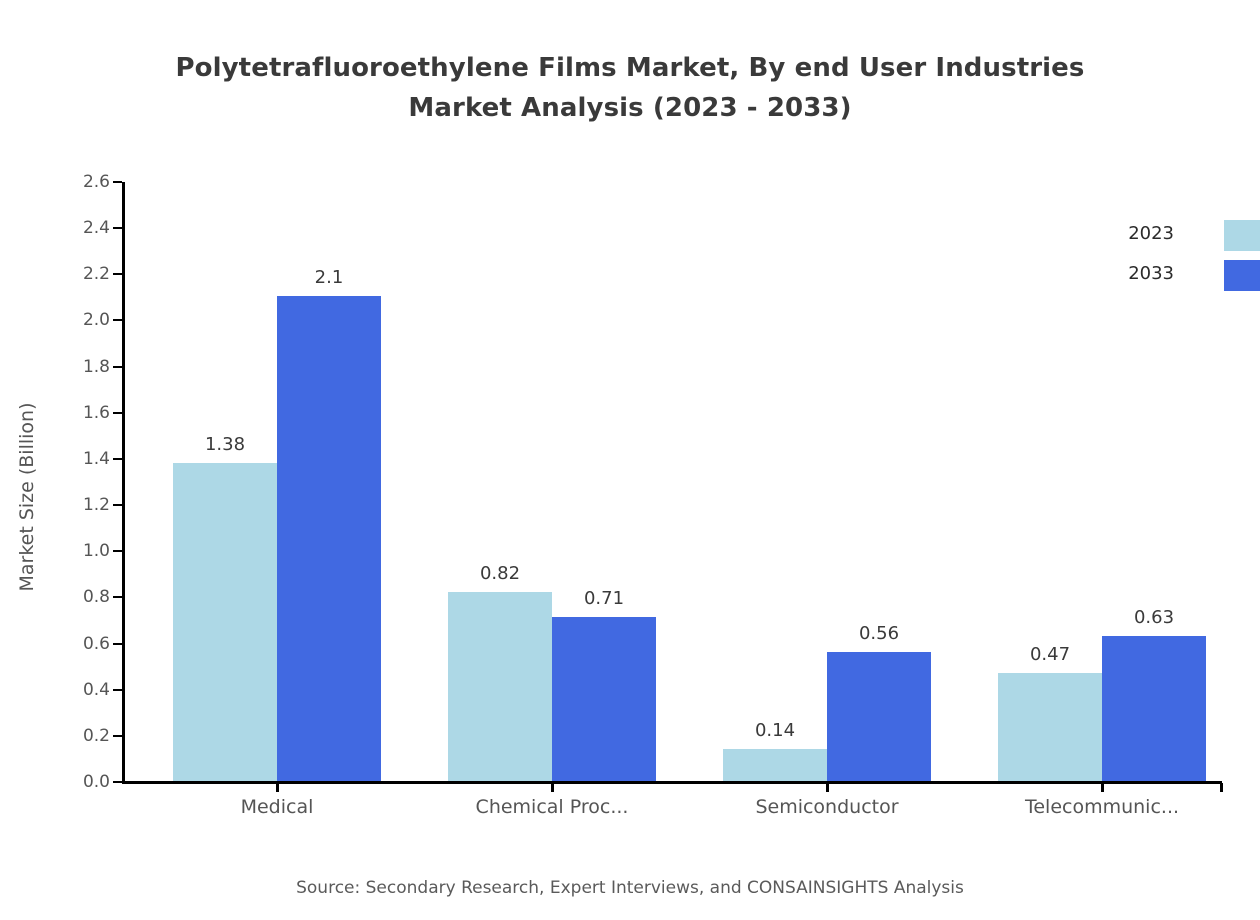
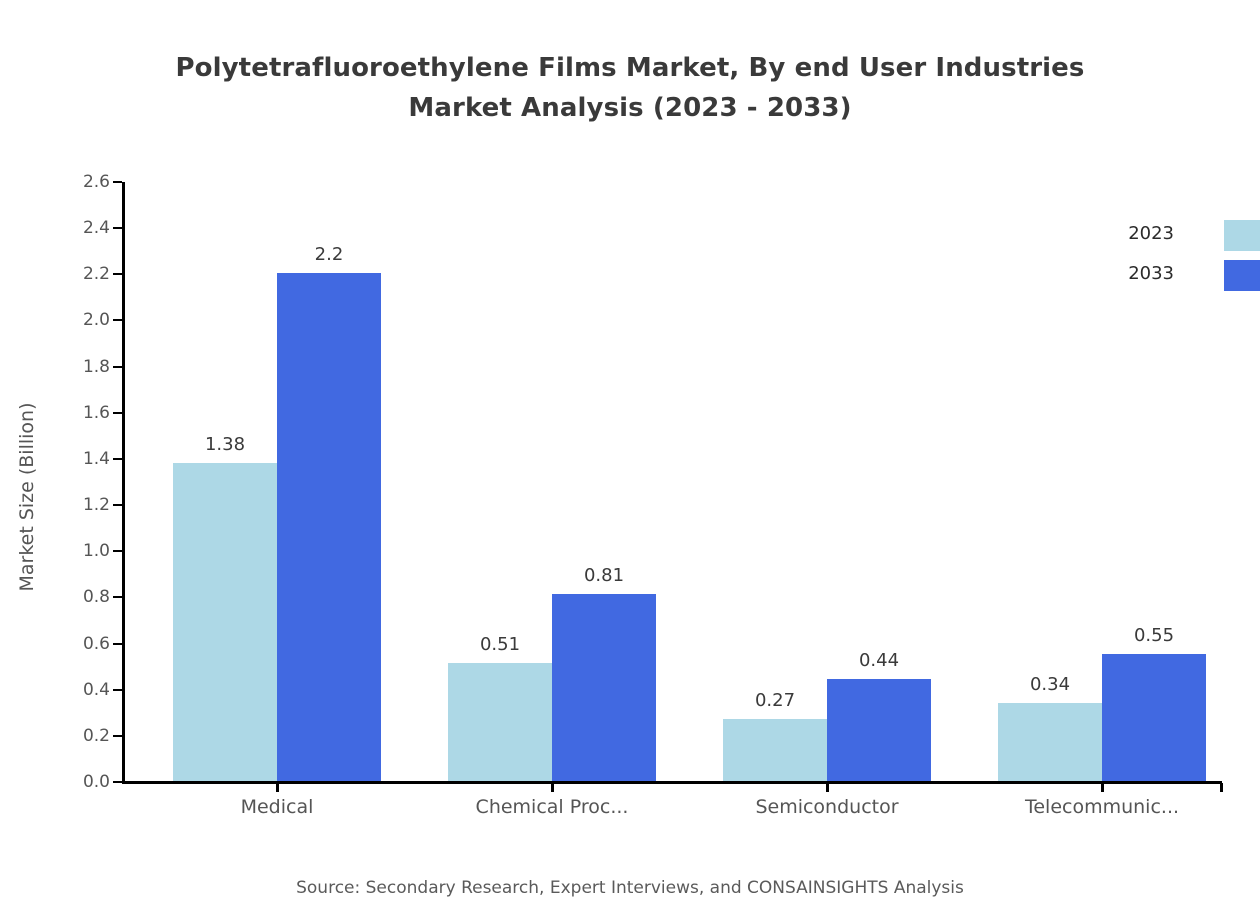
2033/Medical: 2.1 -> 2.2
2023/Chemical Proc...: 0.82 -> 0.51
2033/Chemical Proc...: 0.71 -> 0.81
2023/Semiconductor: 0.14 -> 0.27
2033/Semiconductor: 0.56 -> 0.44
2023/Telecommunic...: 0.47 -> 0.34
2033/Telecommunic...: 0.63 -> 0.55
